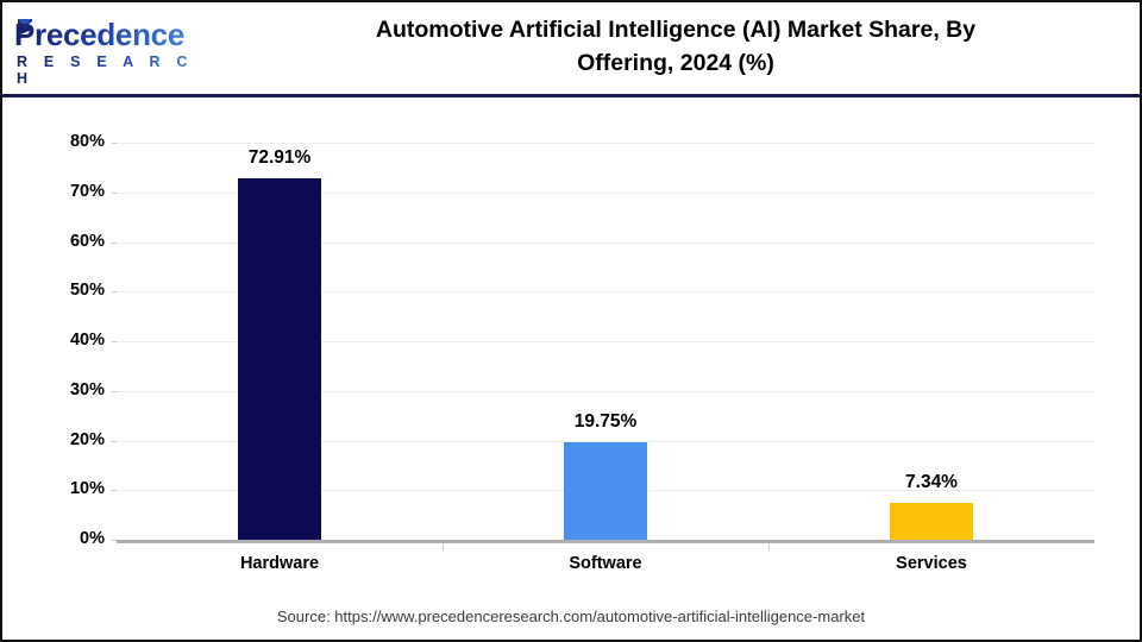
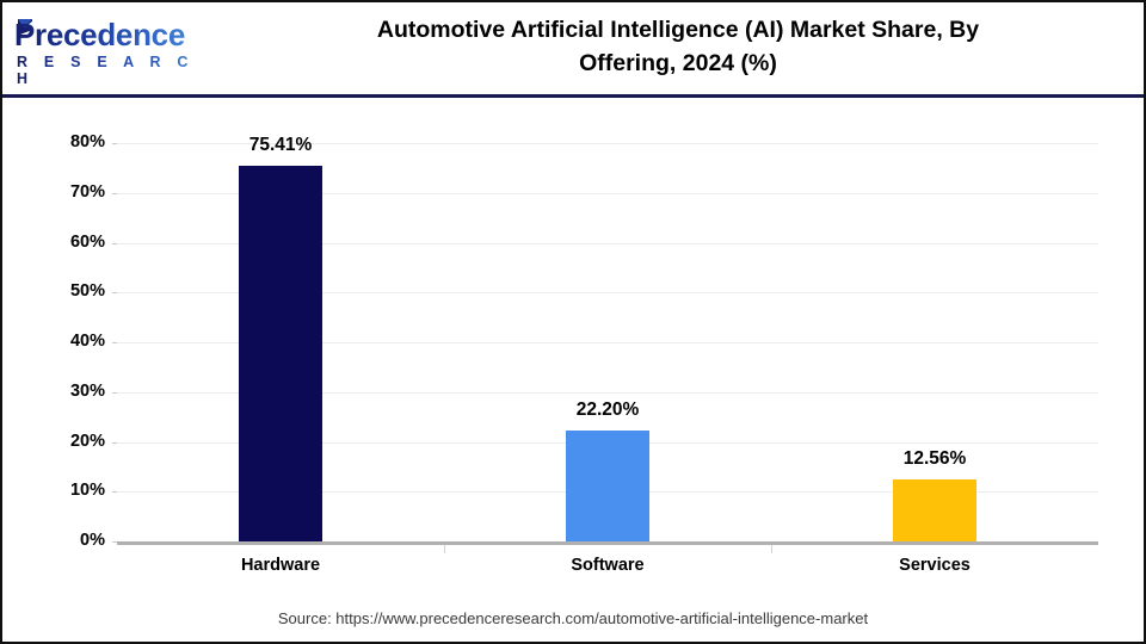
Hardware: 72.91% -> 75.41%
Software: 19.75% -> 22.20%
Services: 7.34% -> 12.56%
